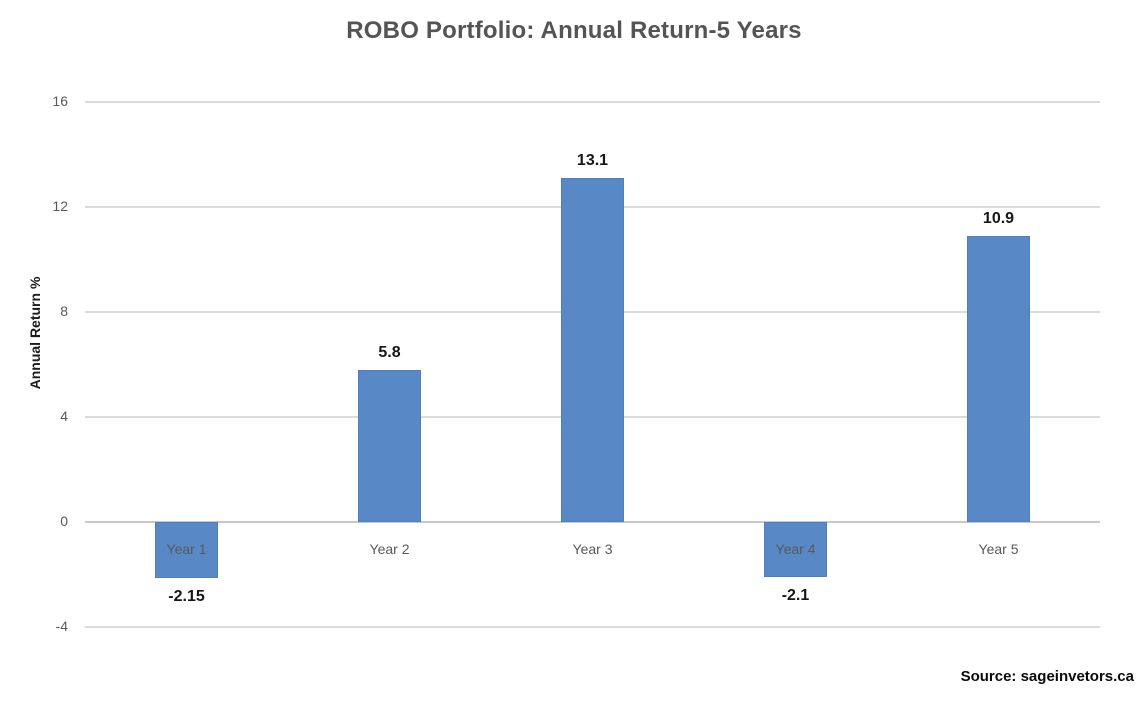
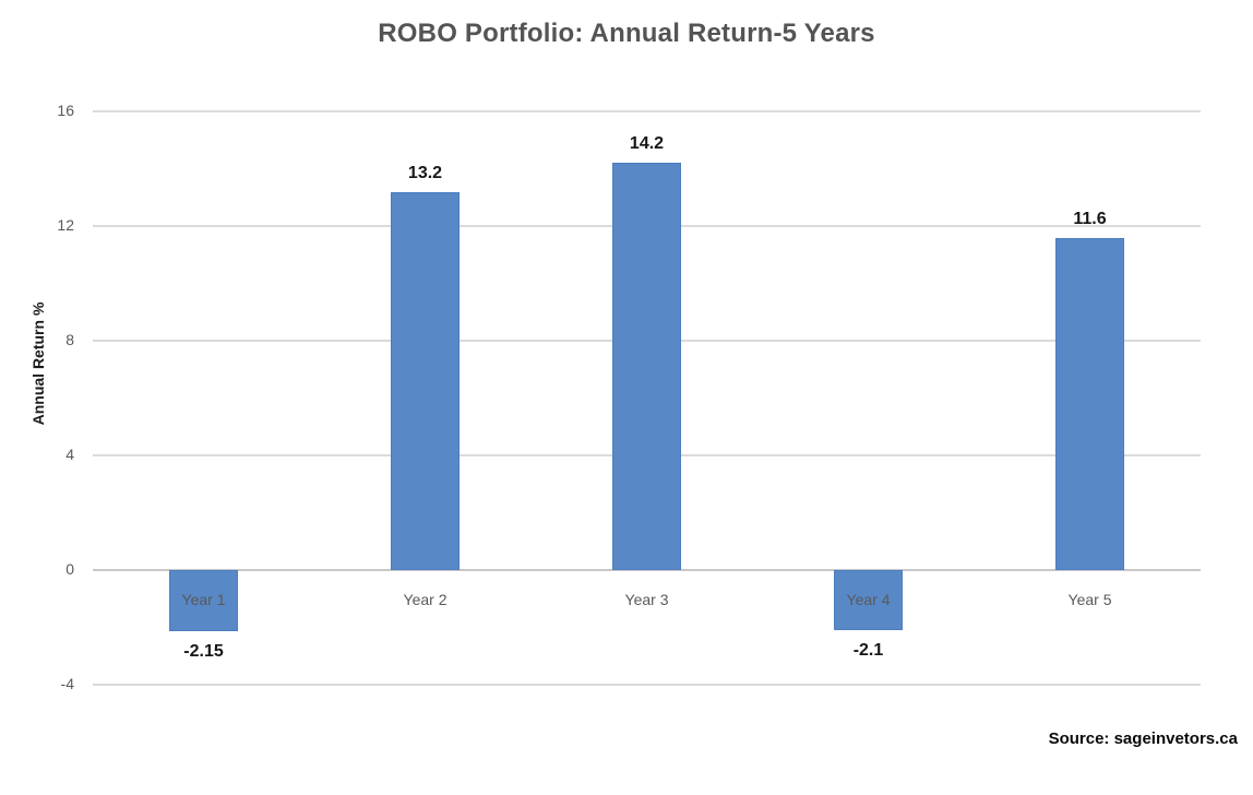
Year 2: 5.8 -> 13.2
Year 3: 13.1 -> 14.2
Year 5: 10.9 -> 11.6
